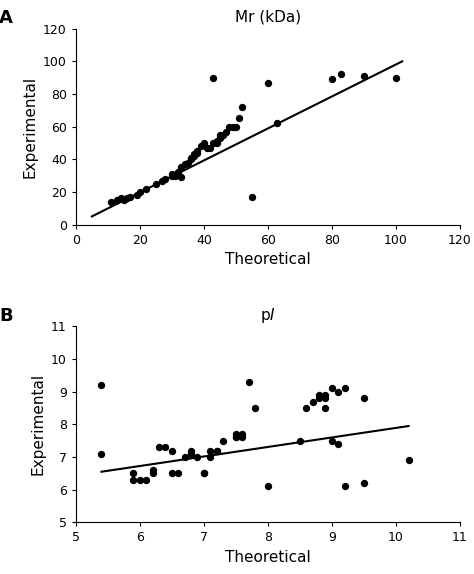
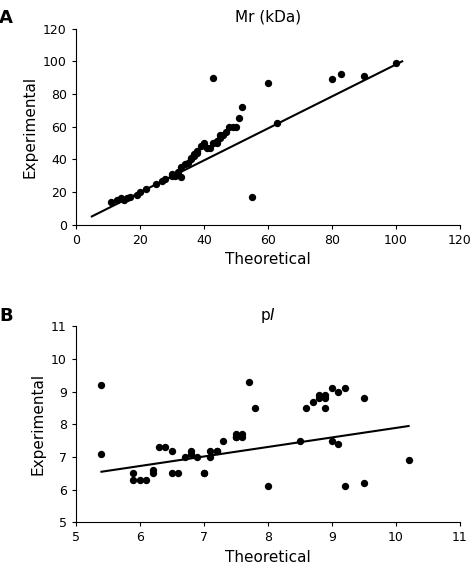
Mr (kDa)/100: 90 -> 99
